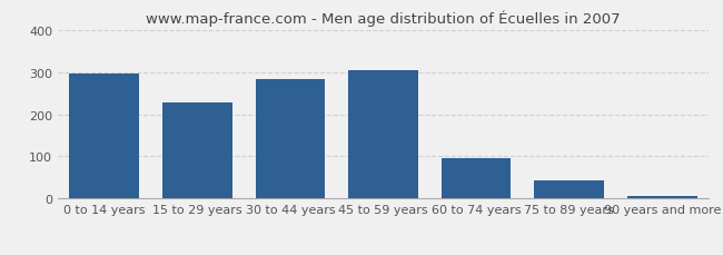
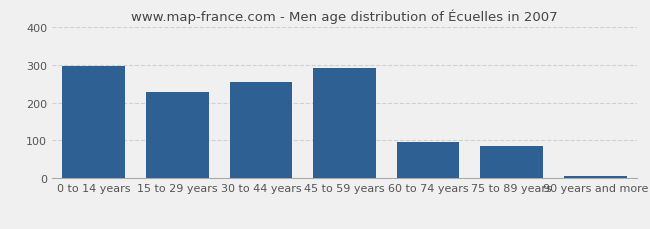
30 to 44 years: 283 -> 255
45 to 59 years: 305 -> 290
75 to 89 years: 44 -> 85
